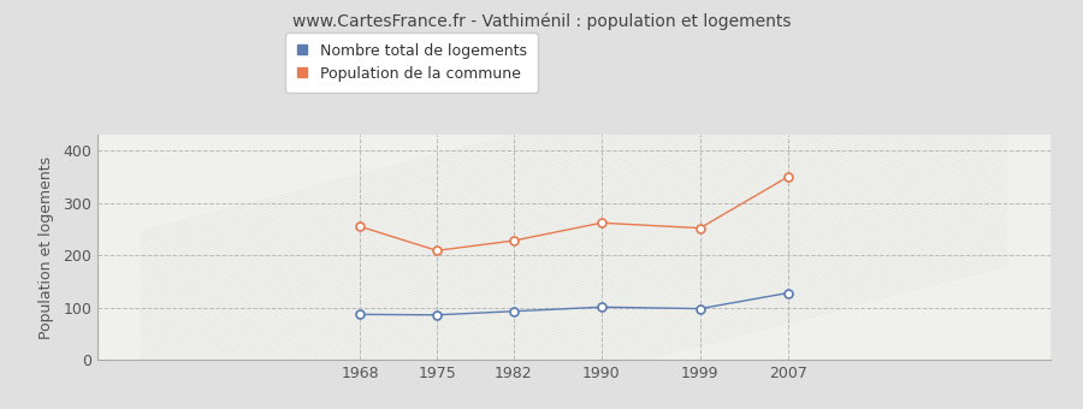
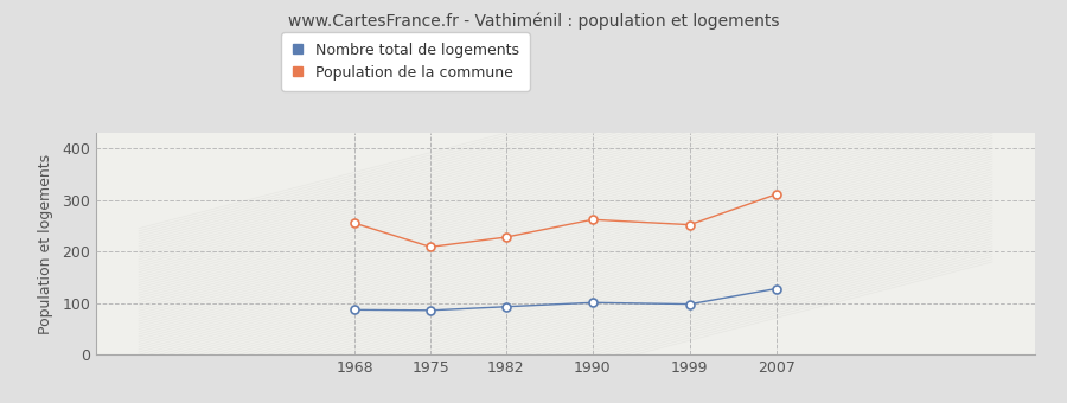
Population de la commune/2007: 350 -> 311
